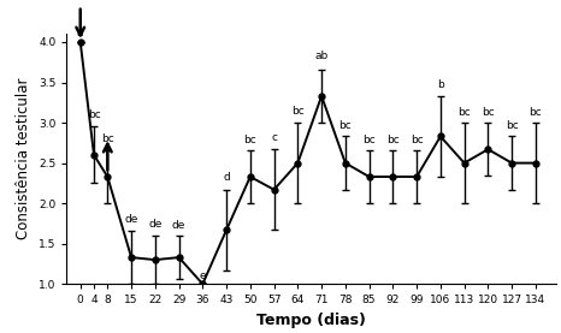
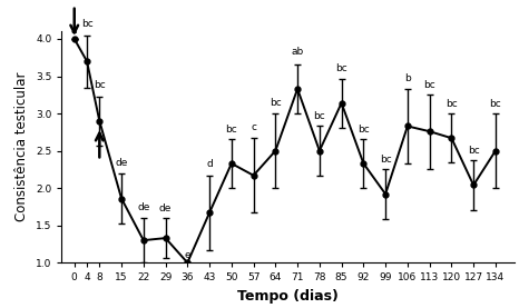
4: 2.60 -> 3.70
8: 2.33 -> 2.90
15: 1.33 -> 1.86
85: 2.33 -> 3.14
99: 2.33 -> 1.92
113: 2.50 -> 2.76
127: 2.50 -> 2.04
